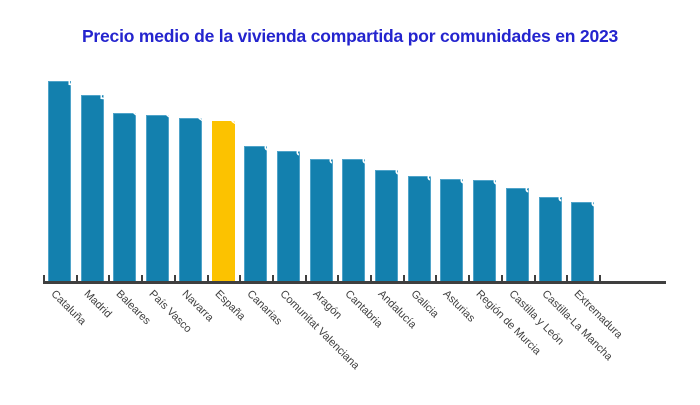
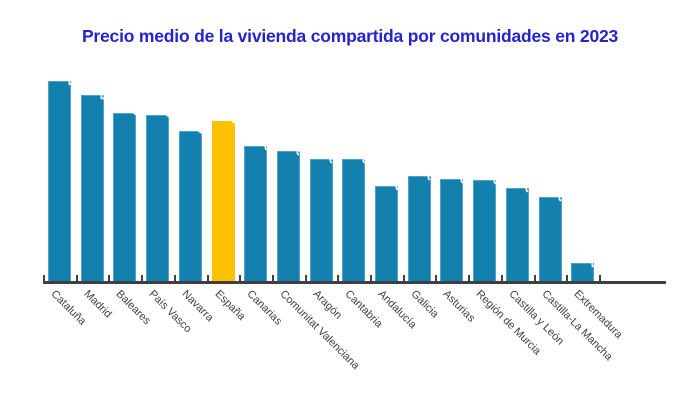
Navarra: 474 -> 437
Andalucía: 323 -> 277
Extremadura: 233 -> 56
